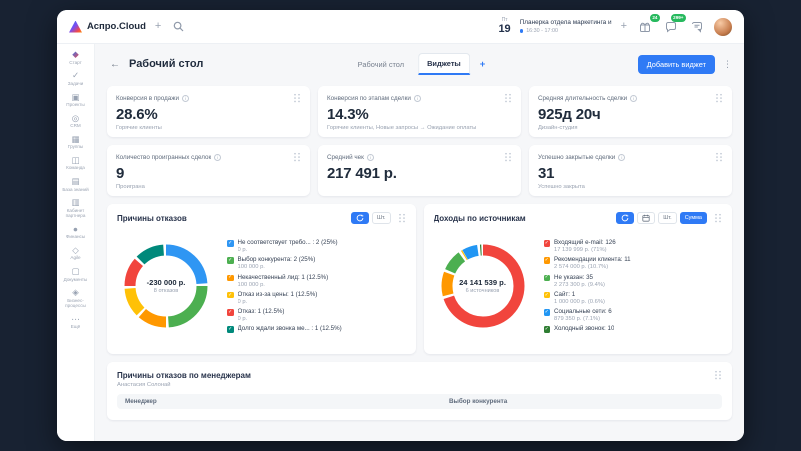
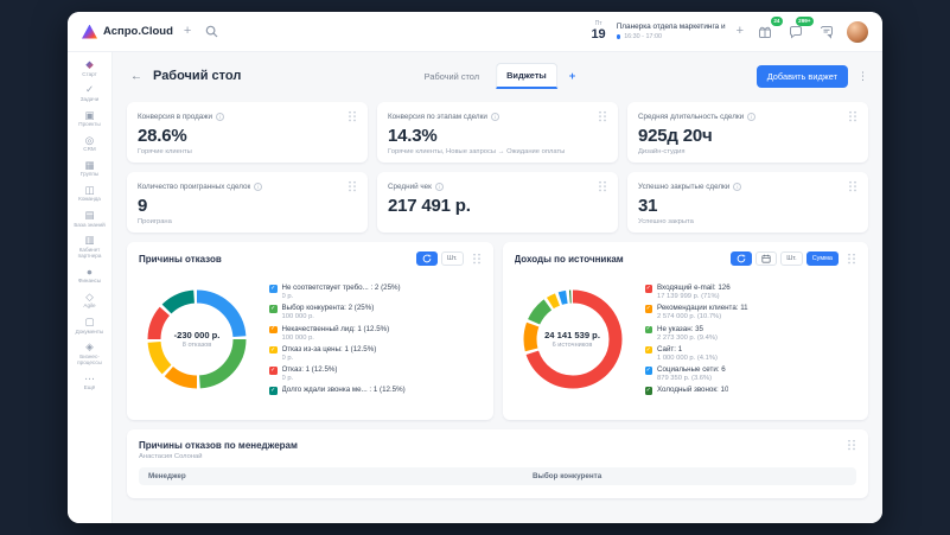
Доходы по источникам/Сайт: 1: 0.6% -> 4.1%
Доходы по источникам/Социальные сети: 6: 7.1% -> 3.6%
